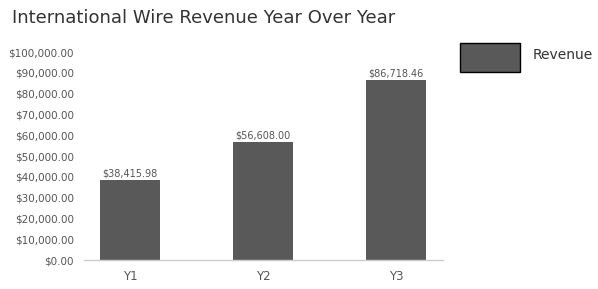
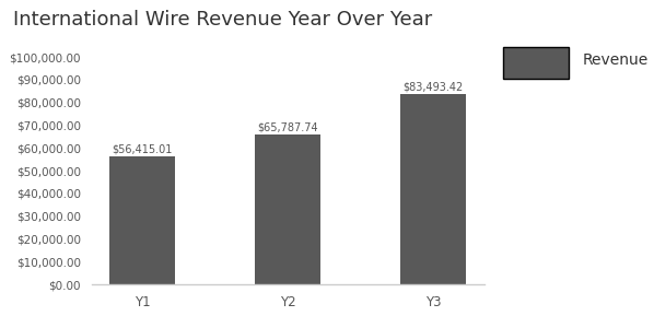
Y1: $38,415.98 -> $56,415.01
Y2: $56,608.00 -> $65,787.74
Y3: $86,718.46 -> $83,493.42
